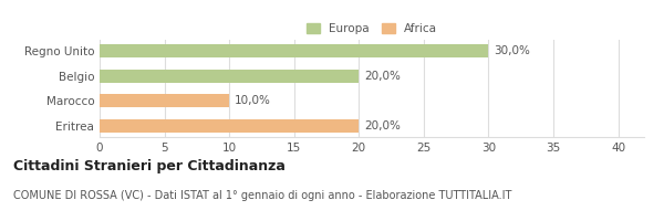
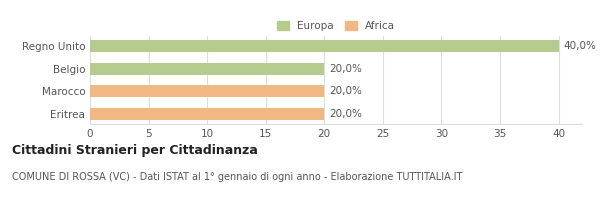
Regno Unito: 30,0% -> 40,0%
Marocco: 10,0% -> 20,0%
